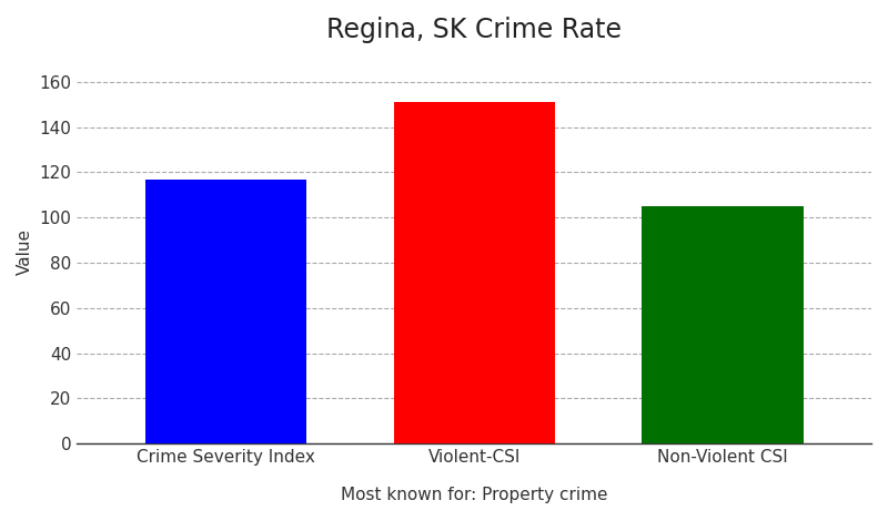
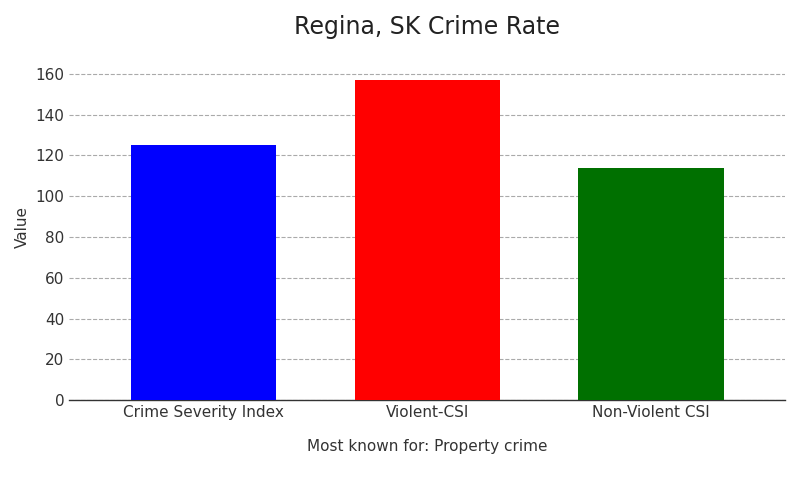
Crime Severity Index: 117 -> 125
Violent-CSI: 151 -> 157
Non-Violent CSI: 105 -> 114
